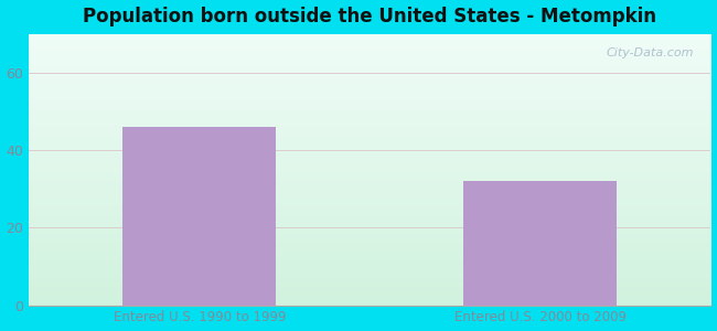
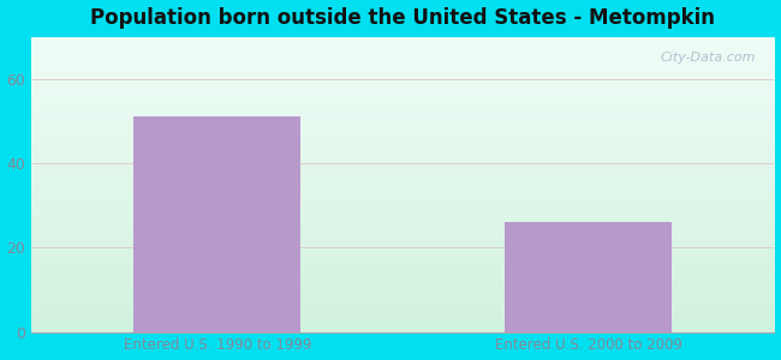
Entered U.S. 1990 to 1999: 46 -> 51
Entered U.S. 2000 to 2009: 32 -> 26
